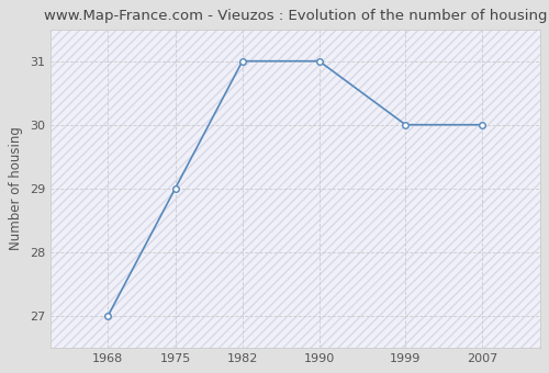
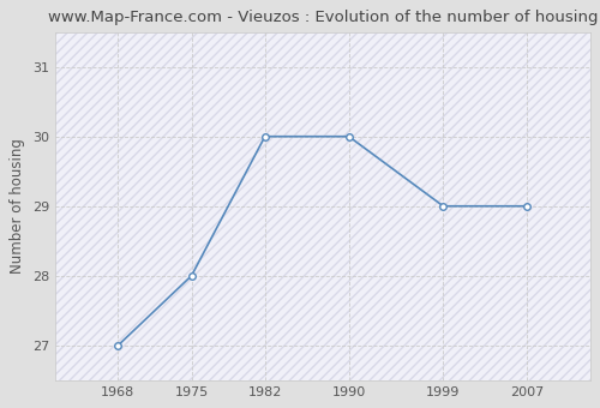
1975: 29 -> 28
1982: 31 -> 30
1990: 31 -> 30
1999: 30 -> 29
2007: 30 -> 29
